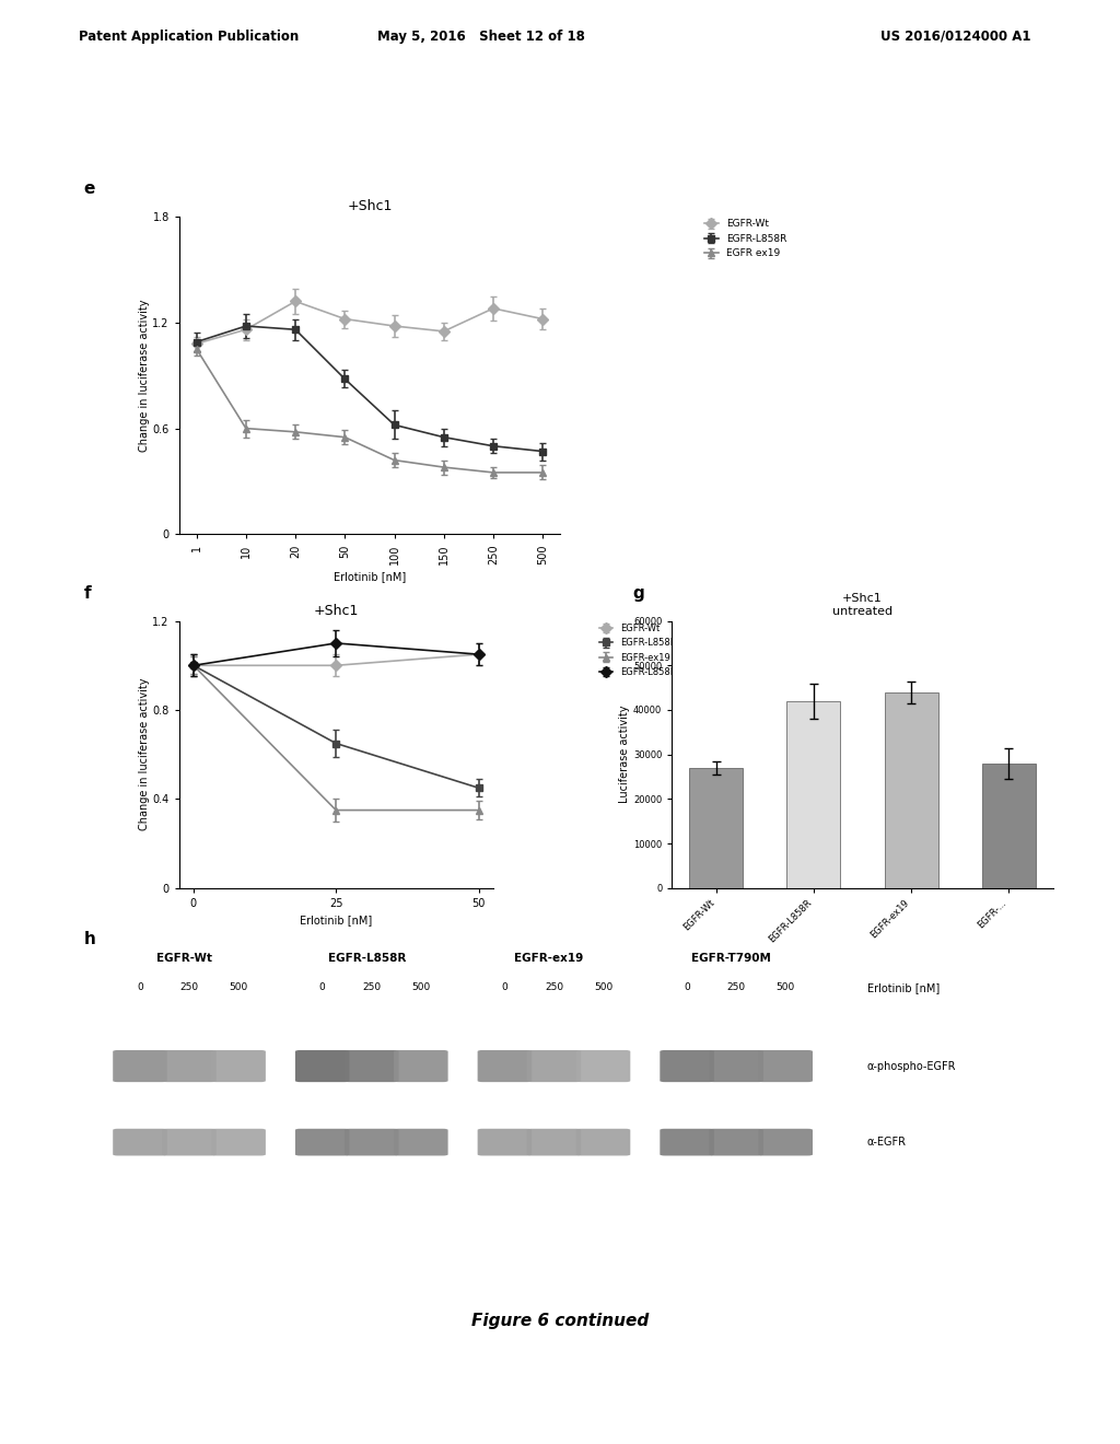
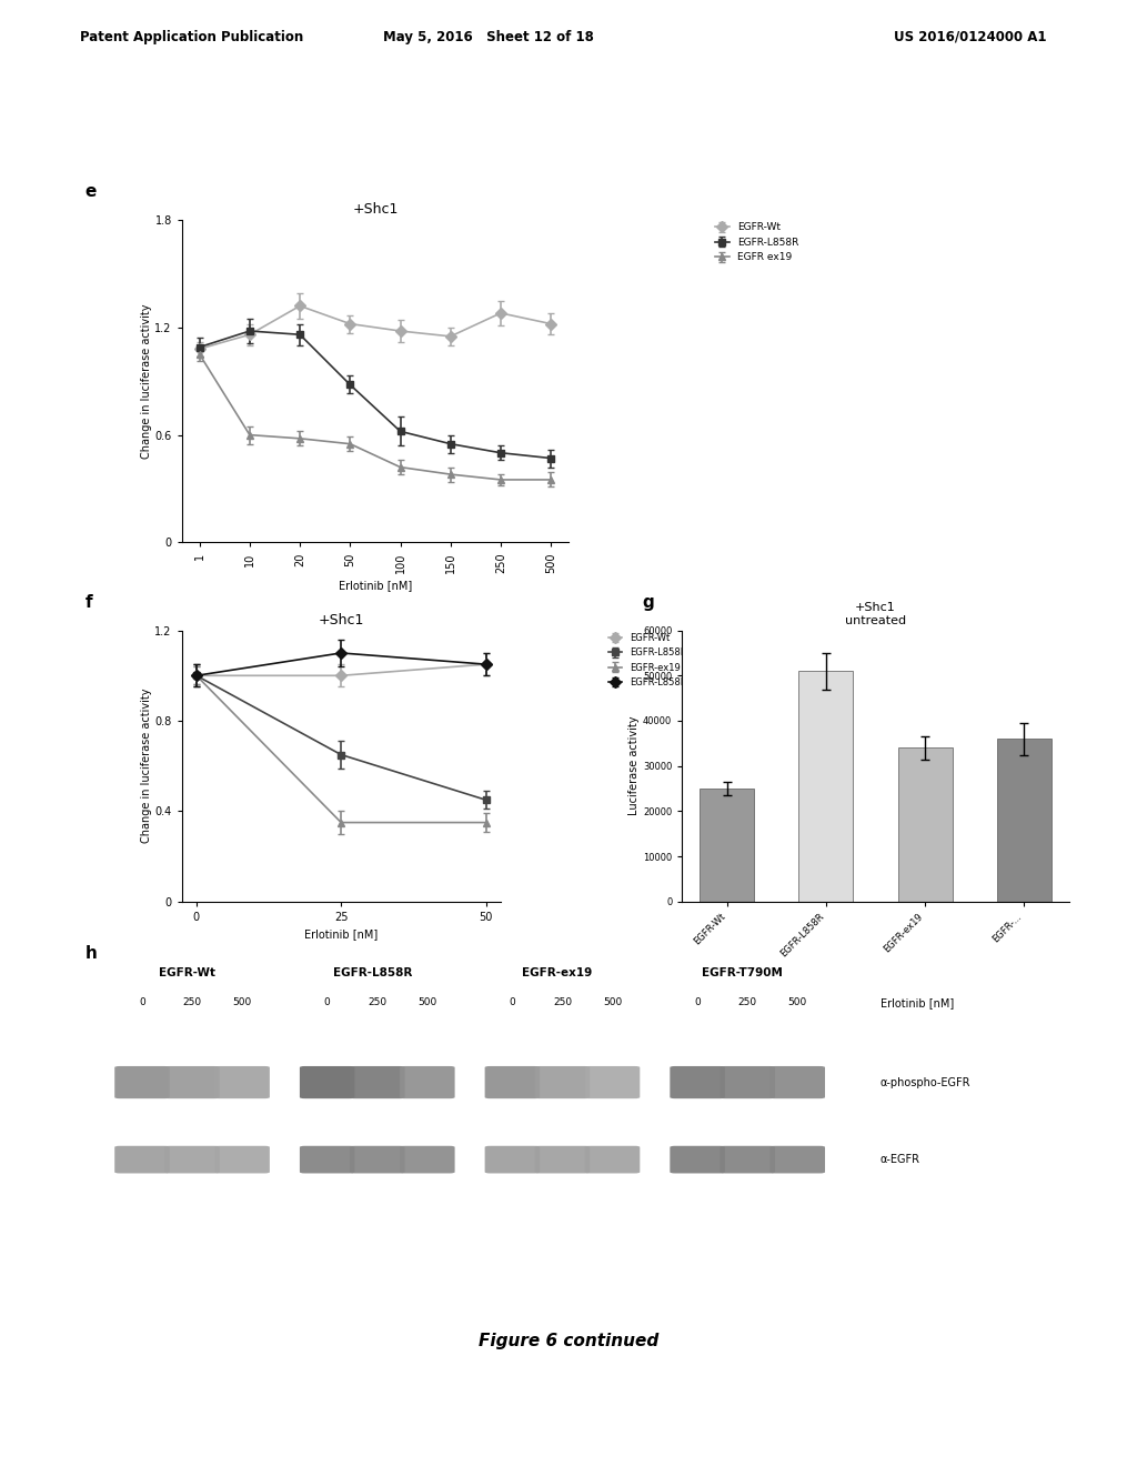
+Shc1 untreated/EGFR-Wt: 27000 -> 25000
+Shc1 untreated/EGFR-L858R: 42000 -> 51000
+Shc1 untreated/EGFR-ex19: 44000 -> 34000
+Shc1 untreated/EGFR-...: 28000 -> 36000
